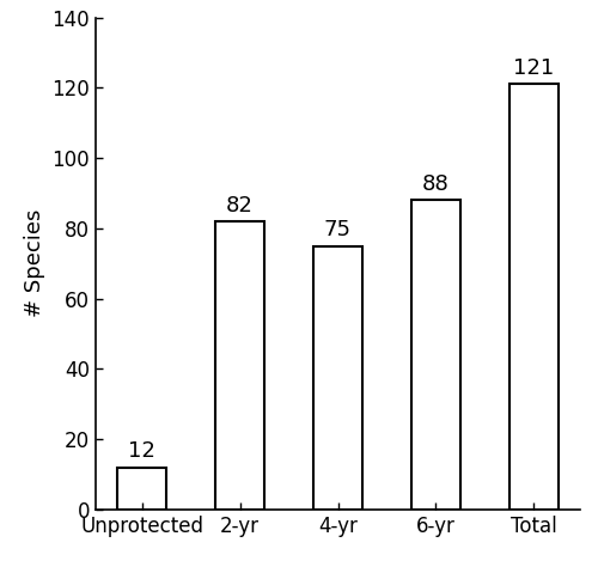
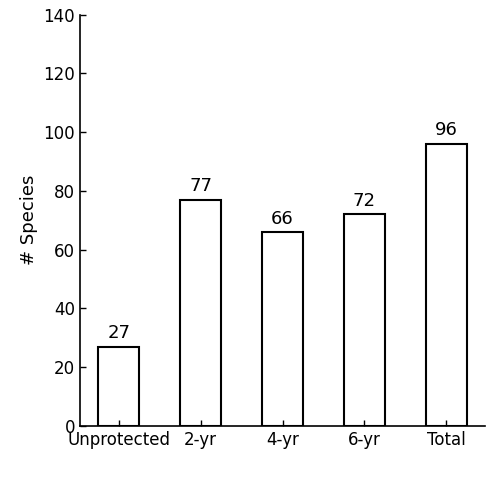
Unprotected: 12 -> 27
2-yr: 82 -> 77
4-yr: 75 -> 66
6-yr: 88 -> 72
Total: 121 -> 96
